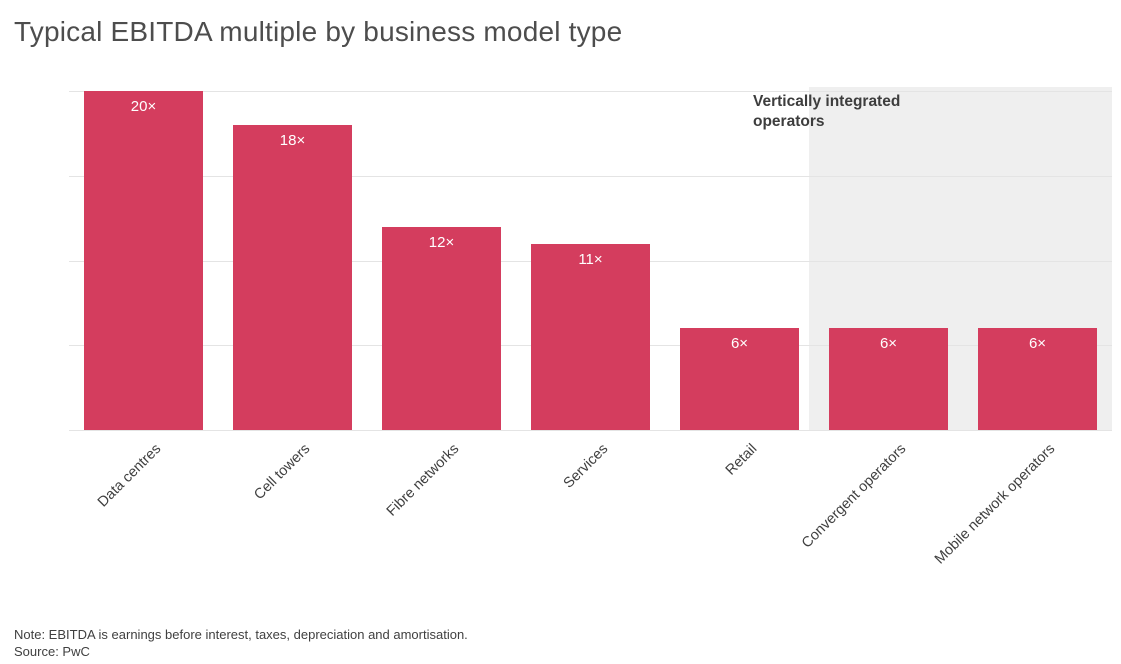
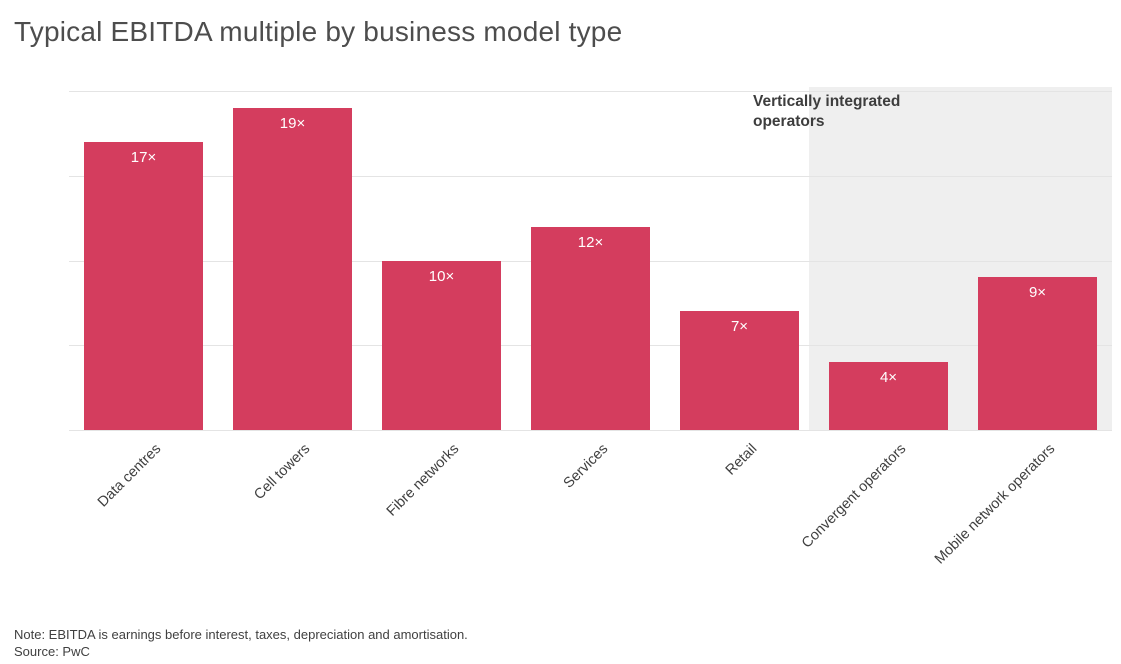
Data centres: 20 -> 17
Cell towers: 18 -> 19
Fibre networks: 12 -> 10
Services: 11 -> 12
Retail: 6 -> 7
Convergent operators: 6 -> 4
Mobile network operators: 6 -> 9
